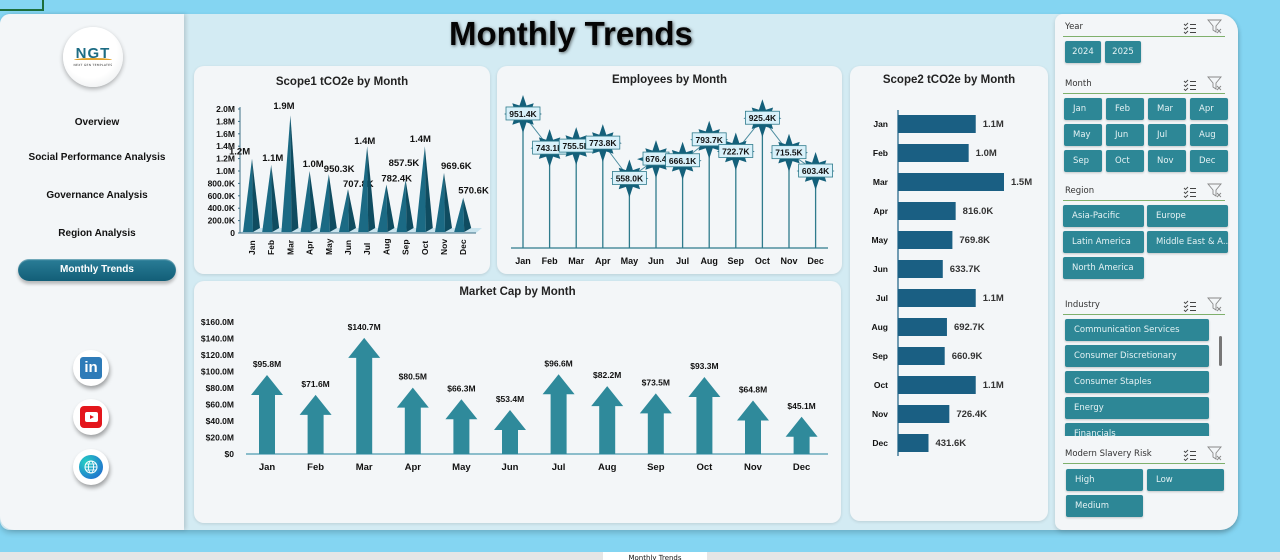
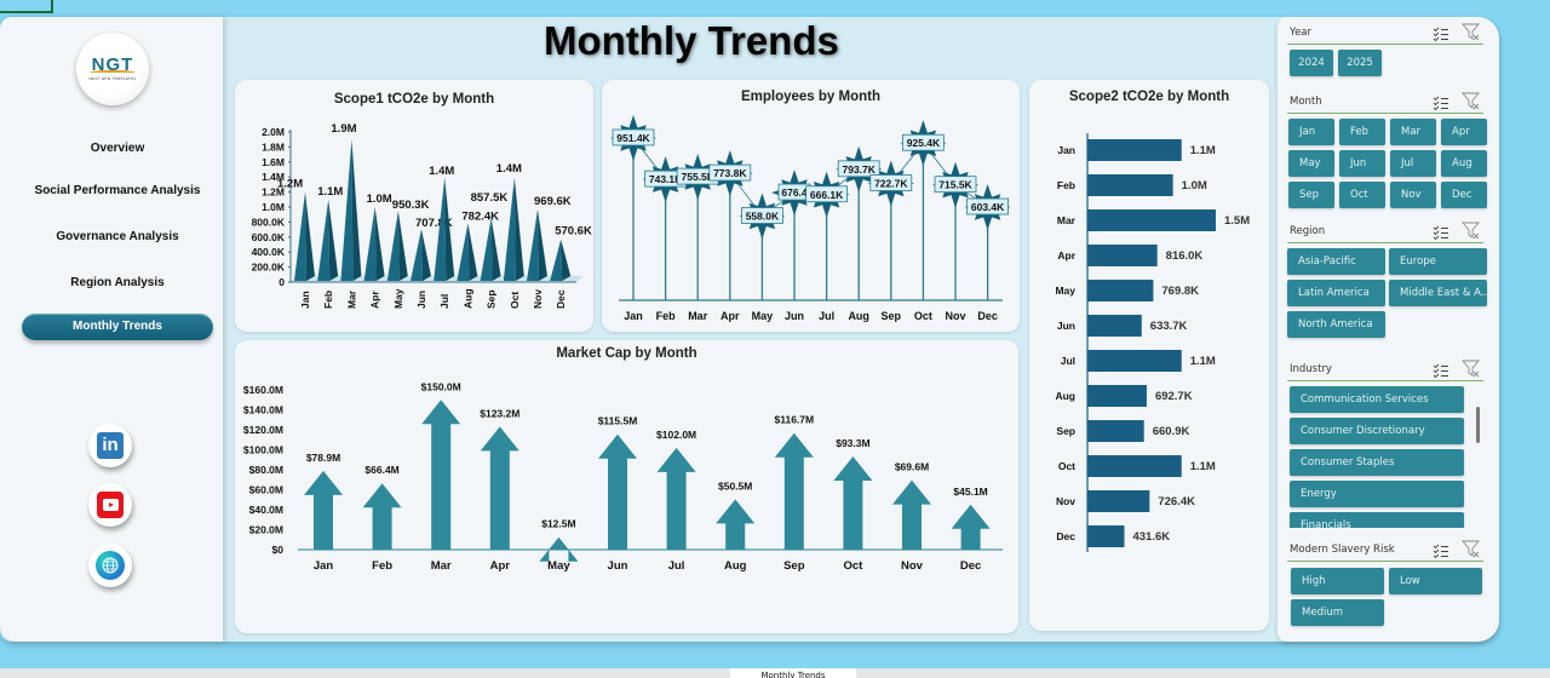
Market Cap by Month/Jan: $95.8M -> $78.9M
Market Cap by Month/Feb: $71.6M -> $66.4M
Market Cap by Month/Mar: $140.7M -> $150.0M
Market Cap by Month/Apr: $80.5M -> $123.2M
Market Cap by Month/May: $66.3M -> $12.5M
Market Cap by Month/Jun: $53.4M -> $115.5M
Market Cap by Month/Jul: $96.6M -> $102.0M
Market Cap by Month/Aug: $82.2M -> $50.5M
Market Cap by Month/Sep: $73.5M -> $116.7M
Market Cap by Month/Nov: $64.8M -> $69.6M
